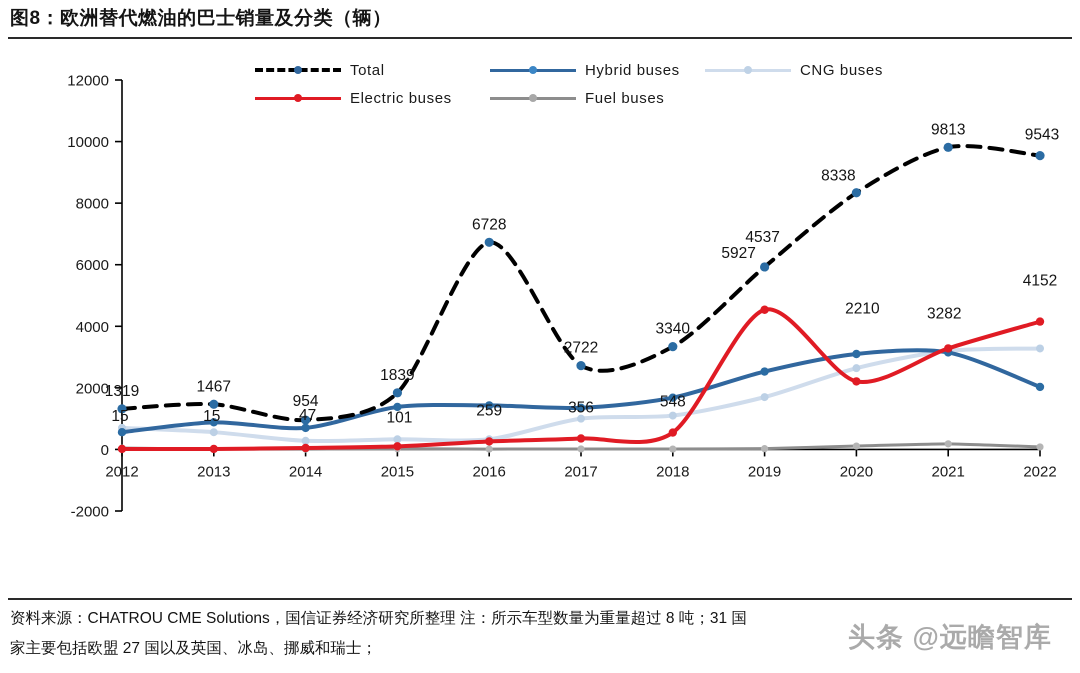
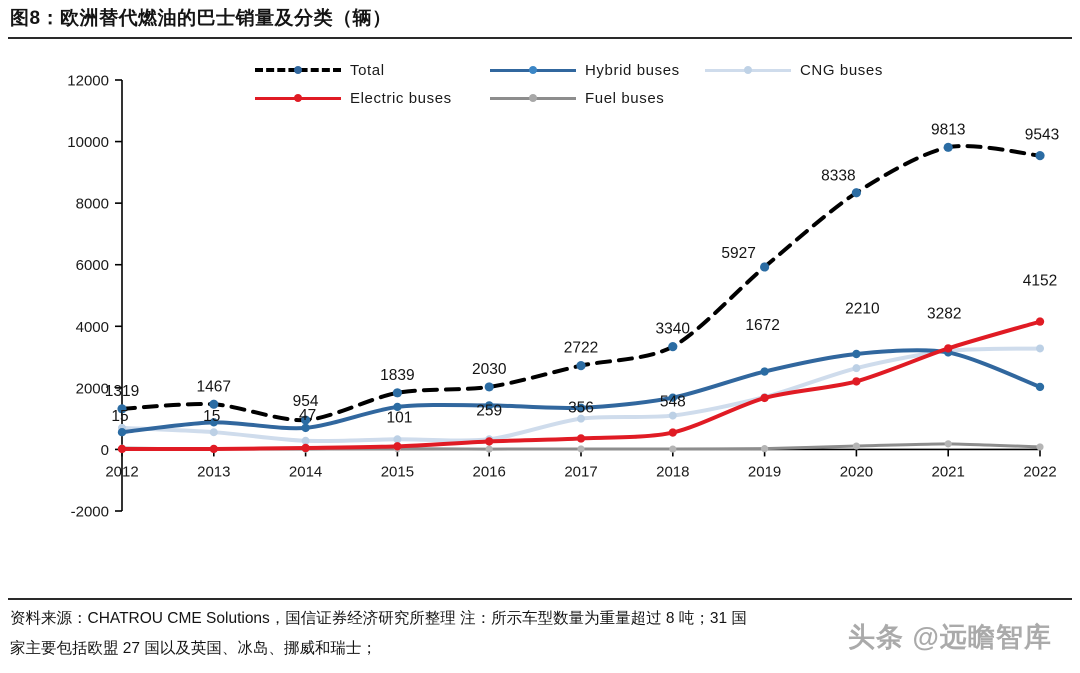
Total/2016: 6728 -> 2030
Electric buses/2019: 4537 -> 1672
